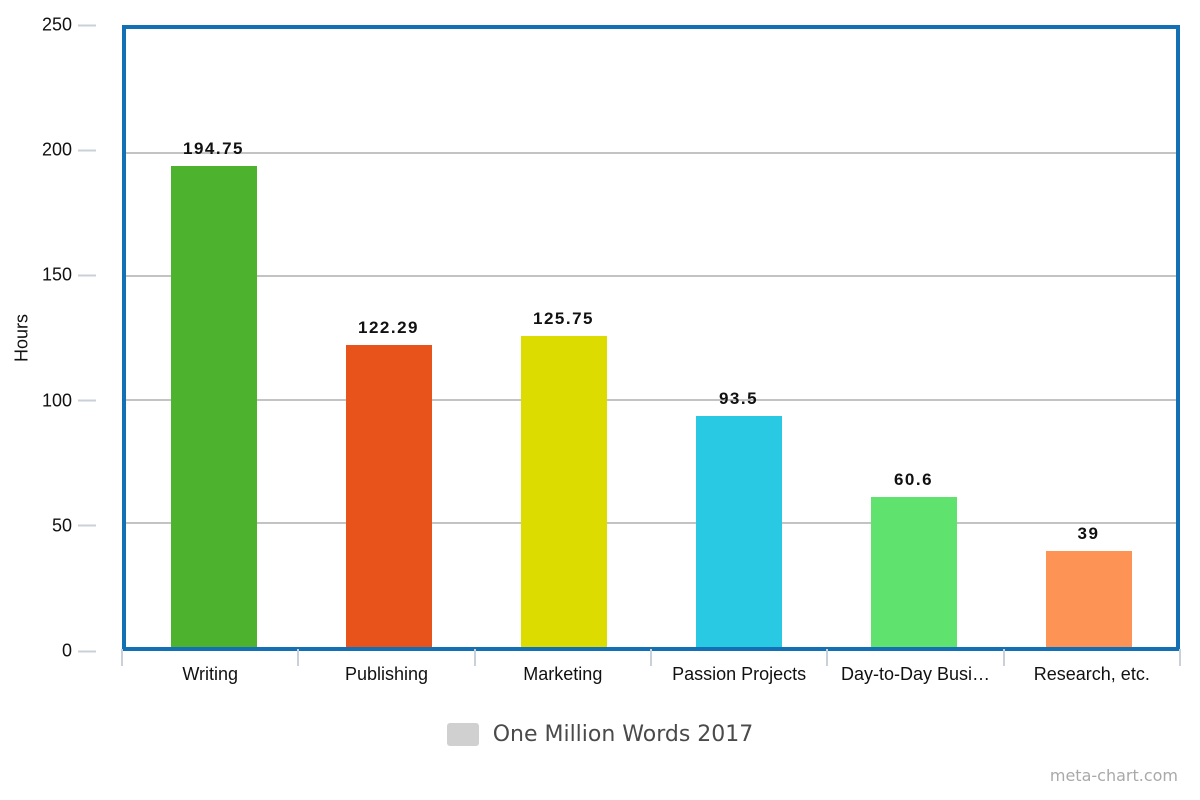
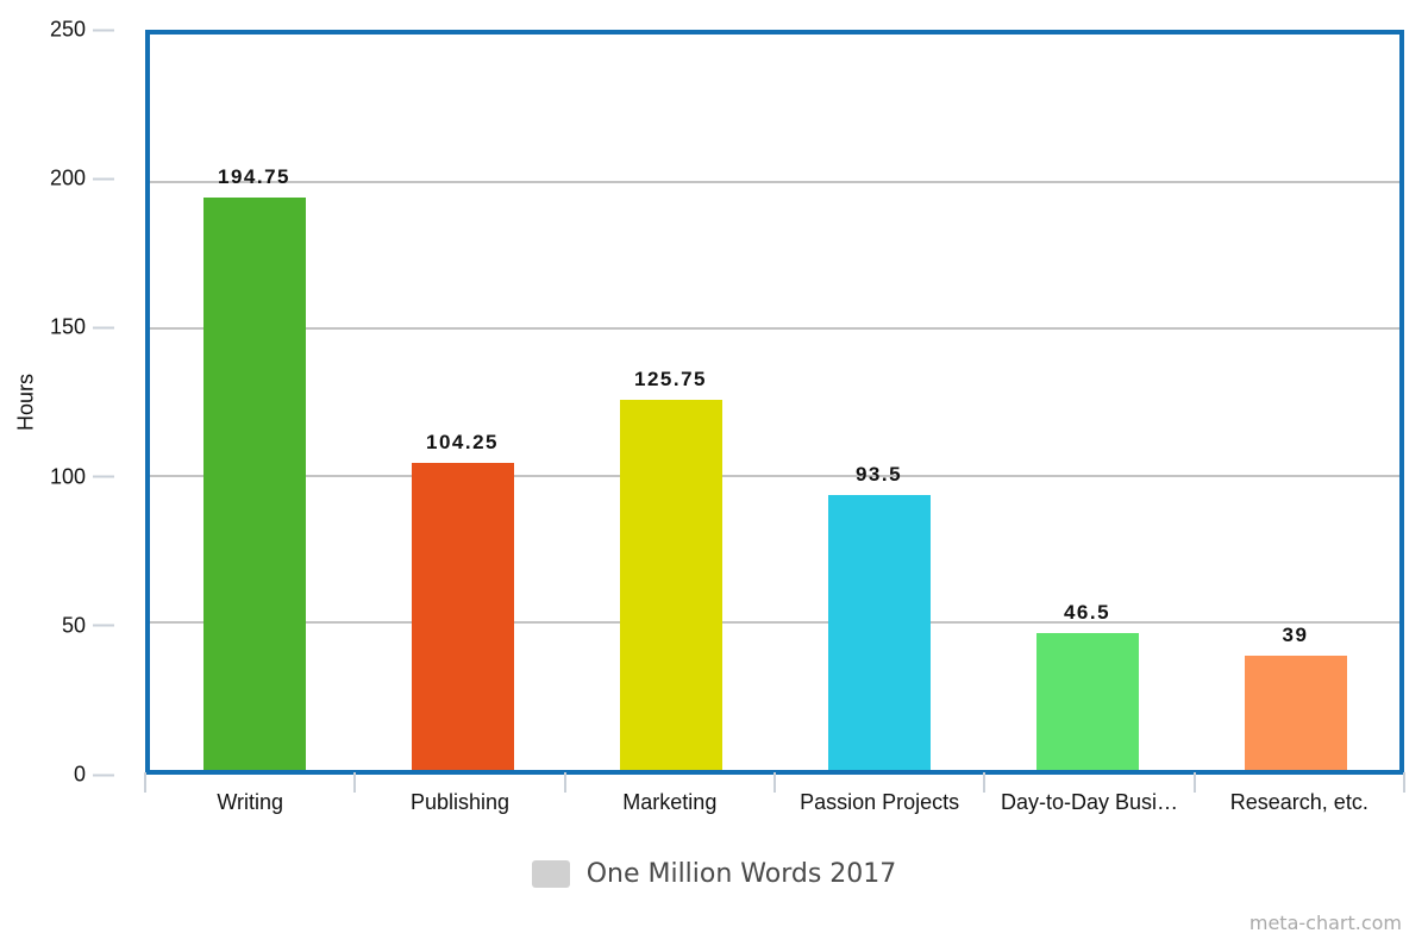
Publishing: 122.29 -> 104.25
Day-to-Day Busi…: 60.6 -> 46.5
